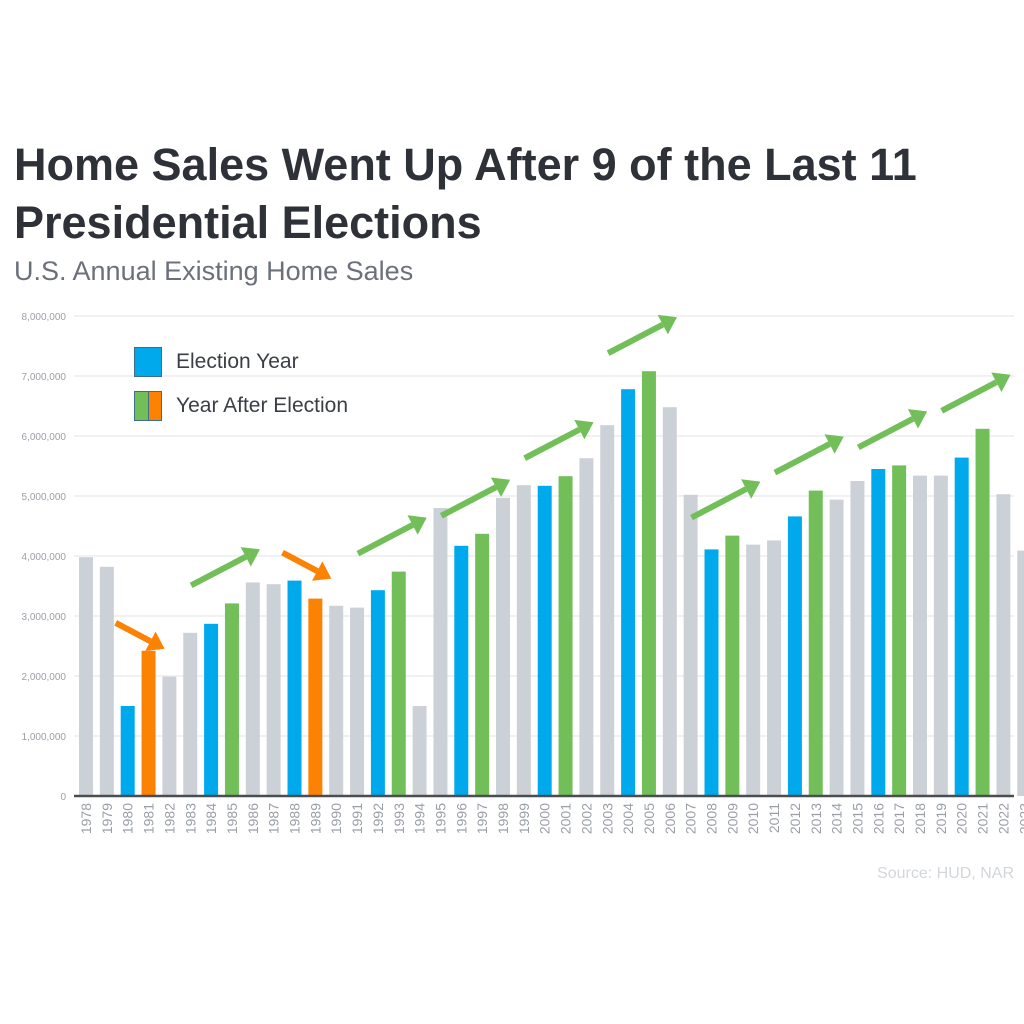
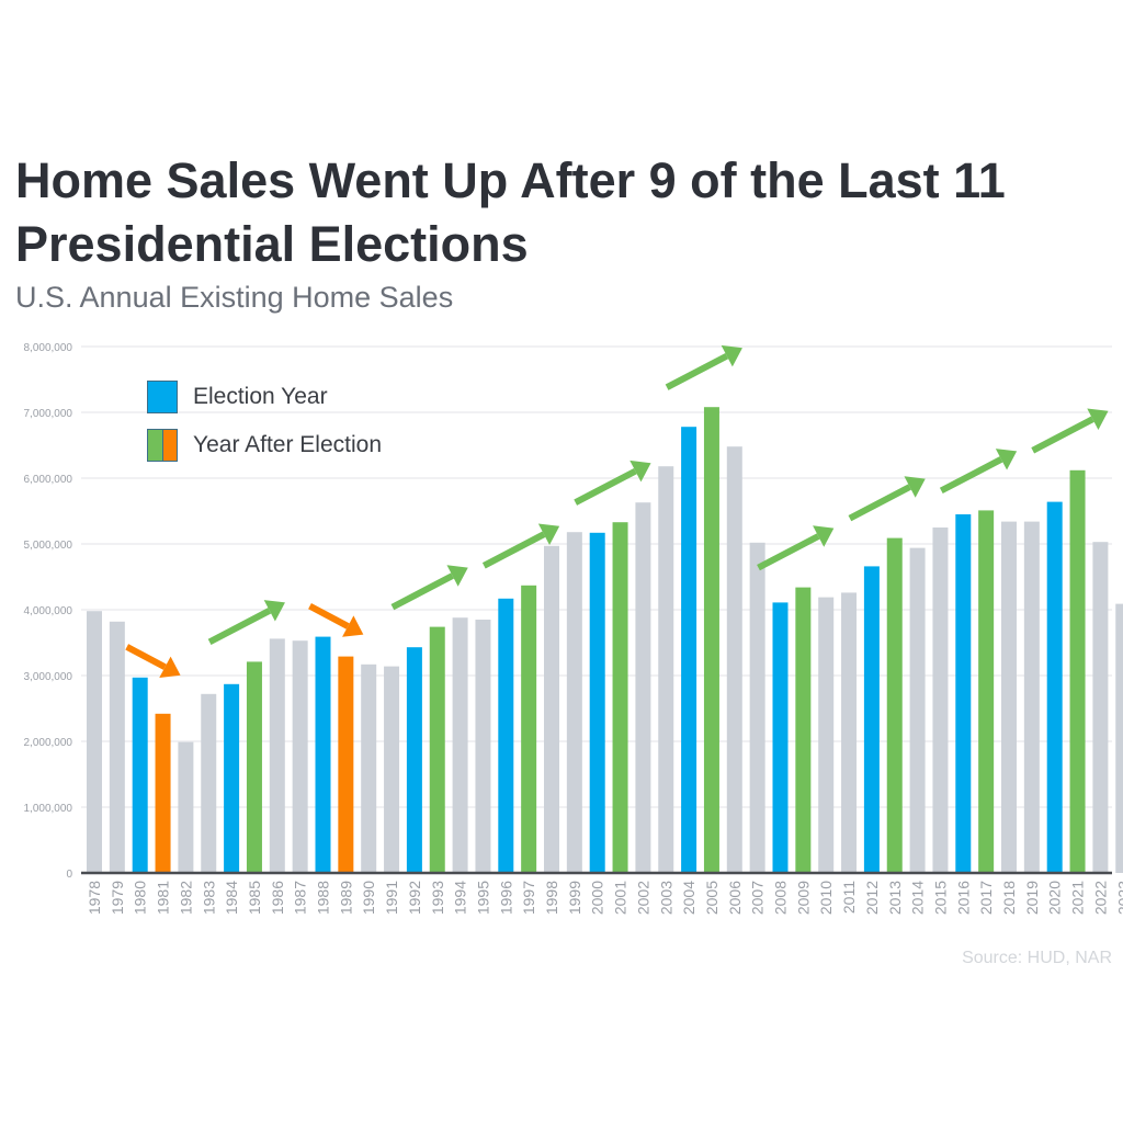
1980: 1500000 -> 3000000
1994: 1500000 -> 3900000
1995: 4800000 -> 3800000
